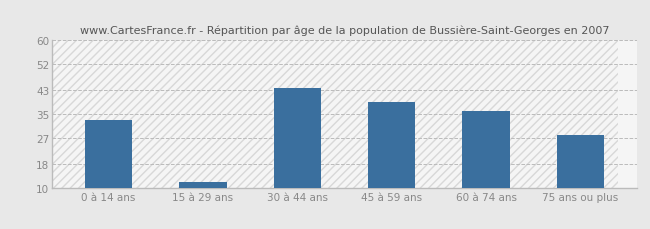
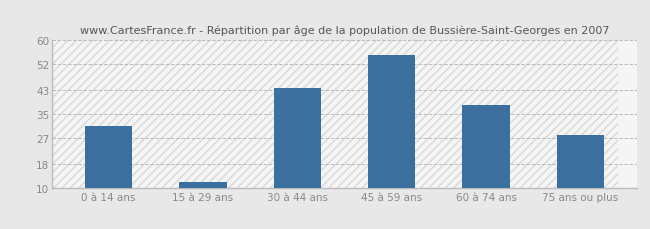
0 à 14 ans: 33 -> 31
45 à 59 ans: 39 -> 55
60 à 74 ans: 36 -> 38
